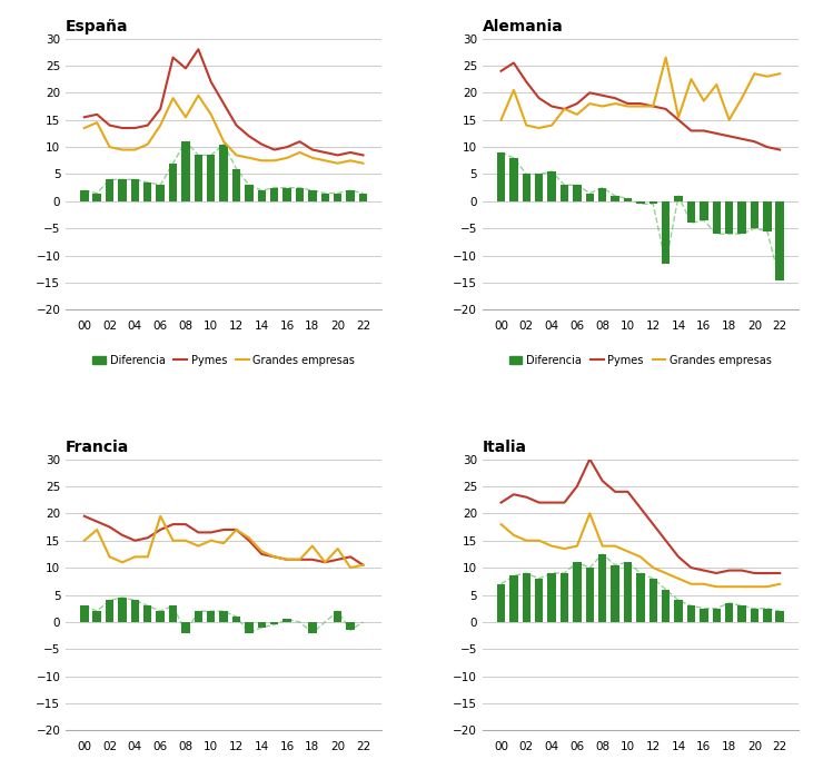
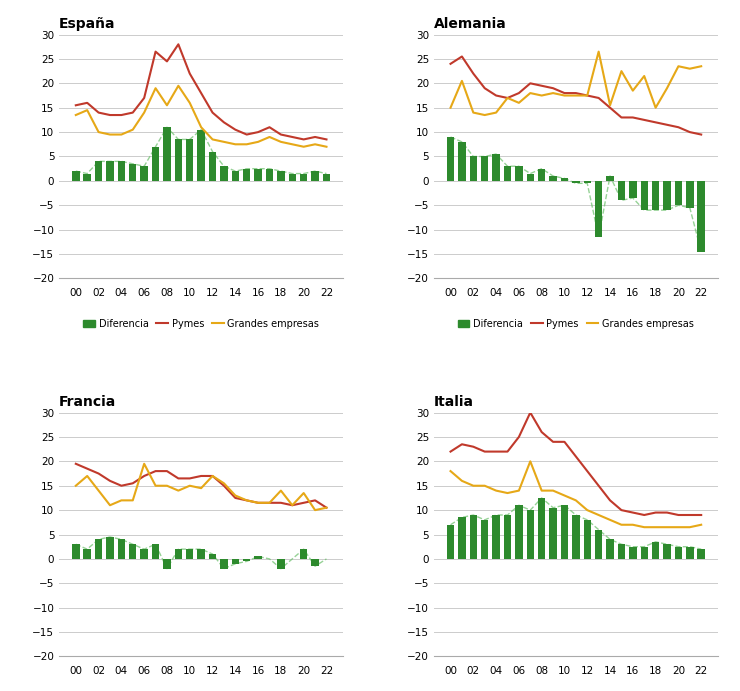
Francia/Grandes empresas/02: 12.0 -> 14.0
